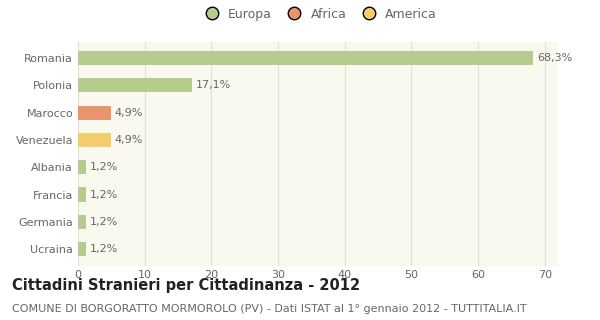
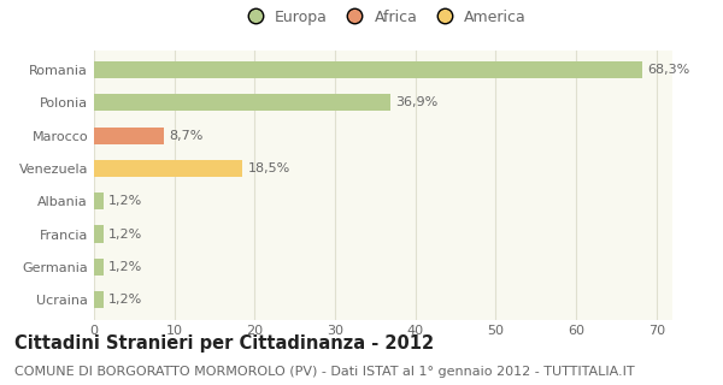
Polonia: 17,1% -> 36,9%
Marocco: 4,9% -> 8,7%
Venezuela: 4,9% -> 18,5%
